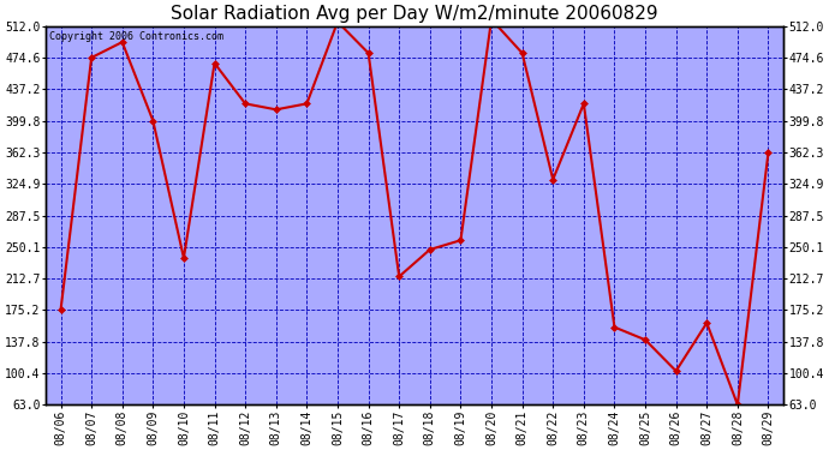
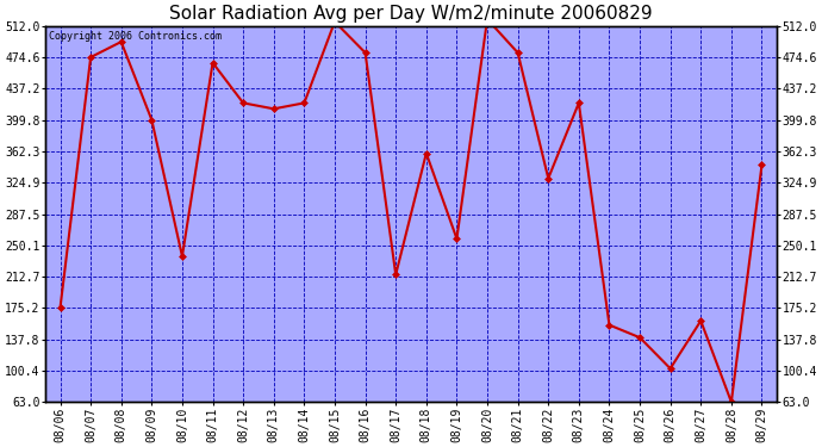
08/18: 247 -> 360
08/29: 362 -> 346
